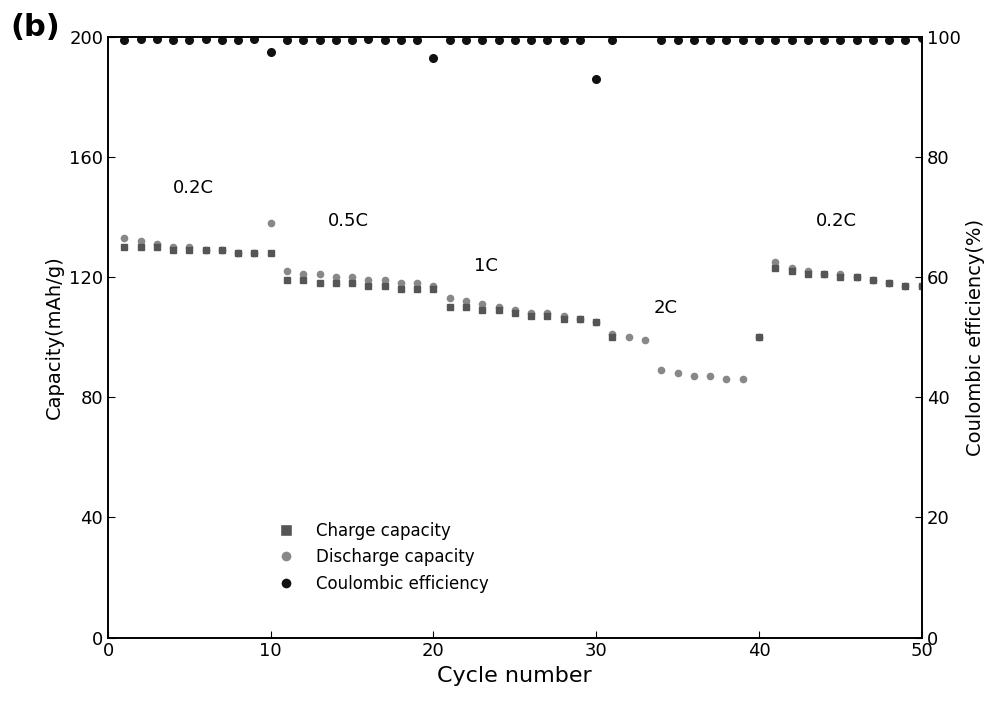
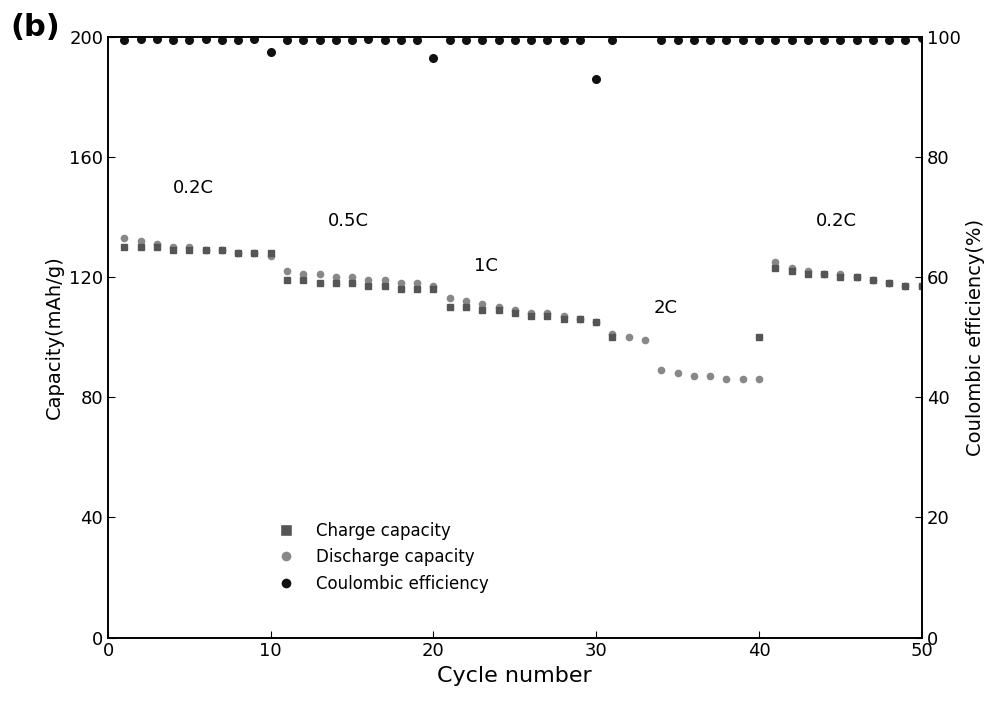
Discharge capacity/10: 138 -> 127
Discharge capacity/40: 100 -> 86
